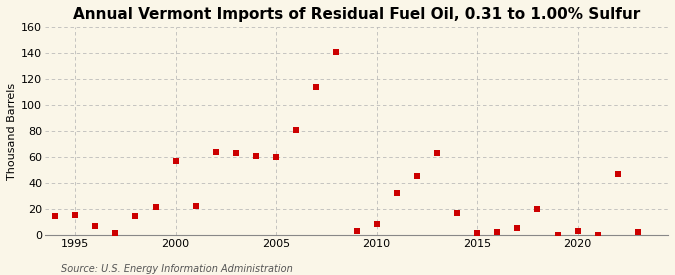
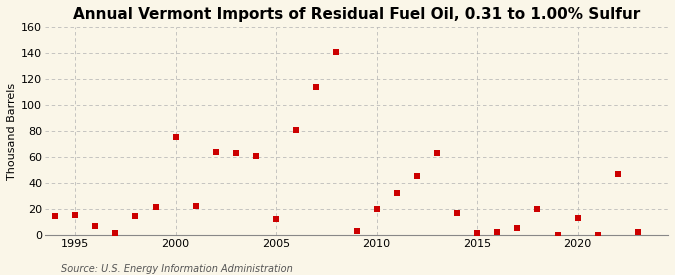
2000: 57 -> 75
2005: 60 -> 12
2010: 8 -> 20
2020: 3 -> 13
